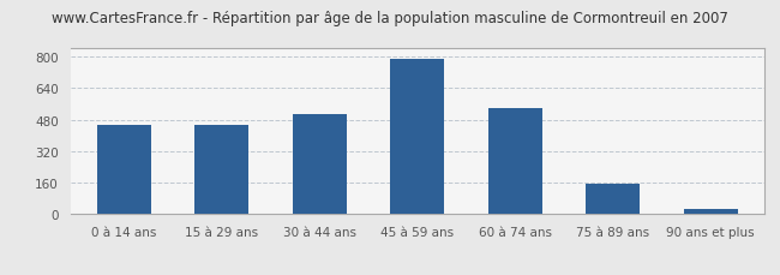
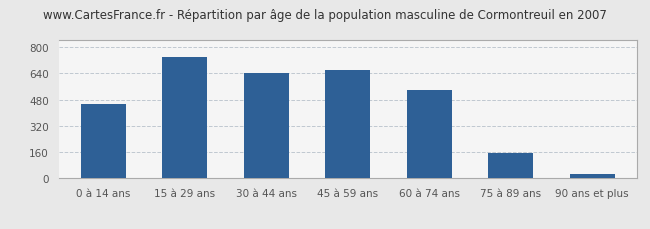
15 à 29 ans: 460 -> 740
30 à 44 ans: 510 -> 640
45 à 59 ans: 780 -> 660
